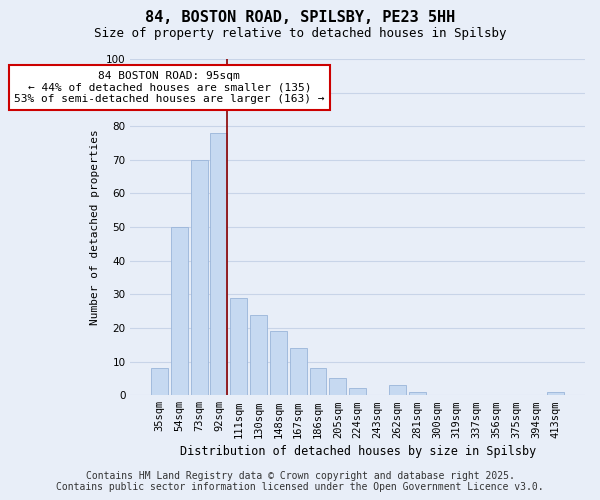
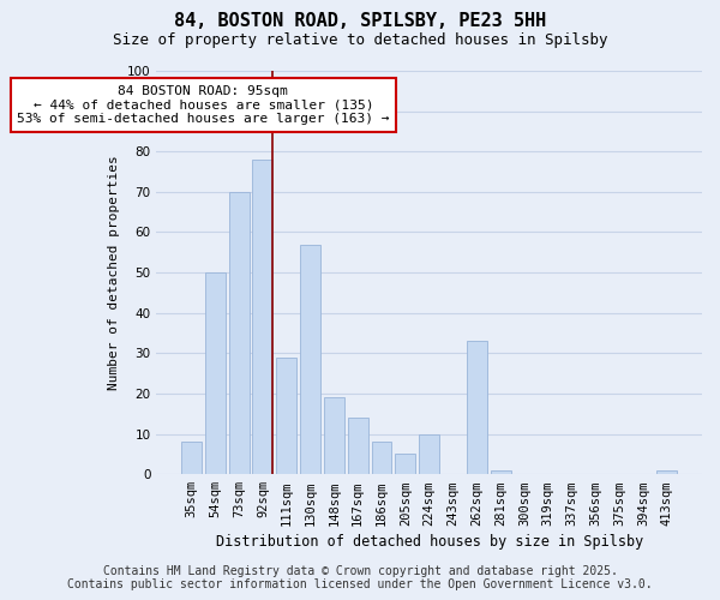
130sqm: 24 -> 57
224sqm: 2 -> 10
262sqm: 3 -> 33
